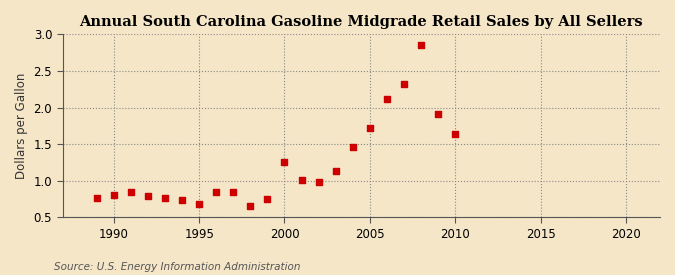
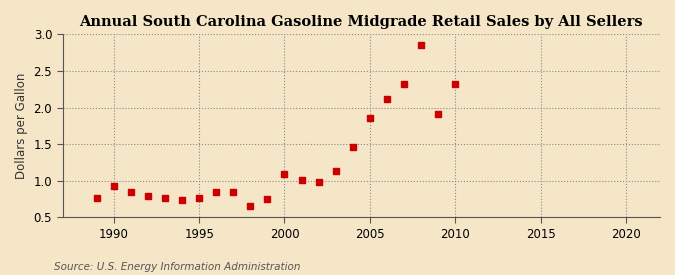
1990: 0.80 -> 0.93
1995: 0.68 -> 0.76
2000: 1.26 -> 1.09
2005: 1.72 -> 1.86
2010: 1.64 -> 2.32
